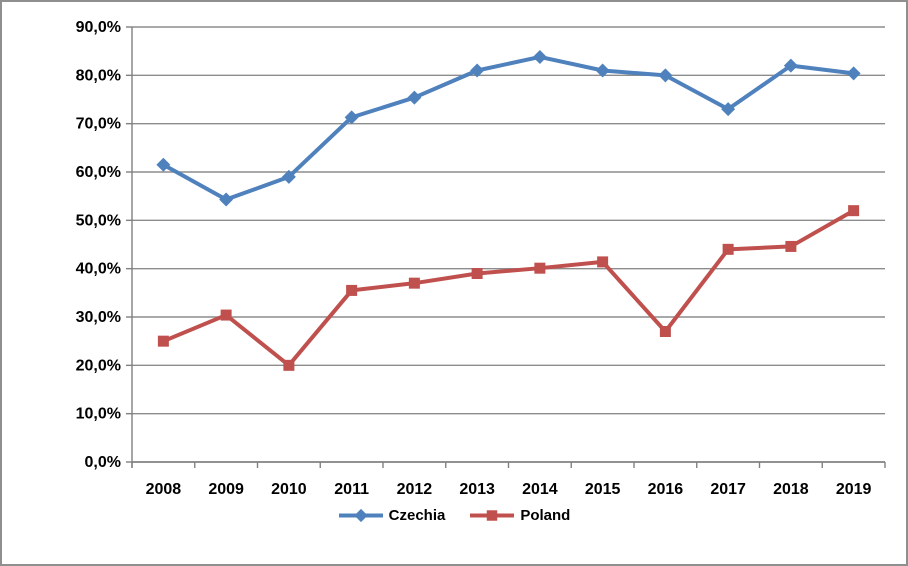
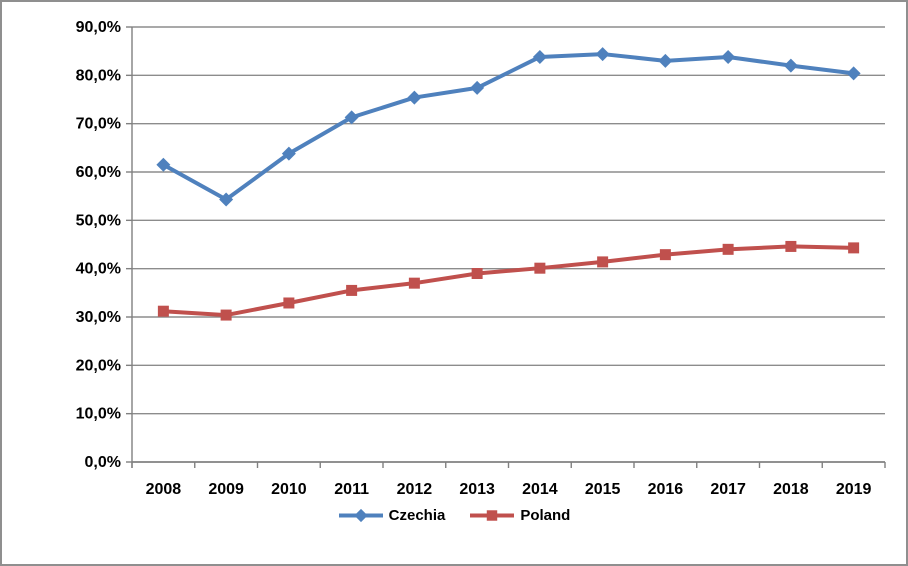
Poland/2008: 25% -> 31%
Czechia/2010: 59% -> 64%
Poland/2010: 20% -> 33%
Czechia/2013: 81% -> 77%
Czechia/2015: 81% -> 84%
Czechia/2016: 80% -> 83%
Poland/2016: 27% -> 43%
Czechia/2017: 73% -> 84%
Poland/2019: 52% -> 44%
